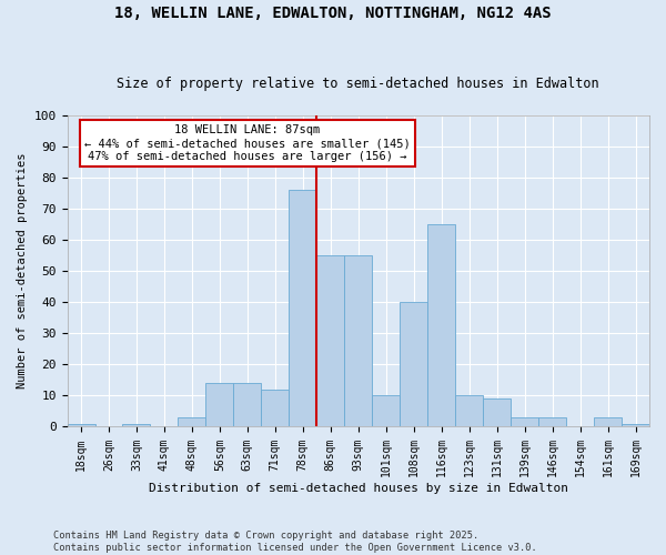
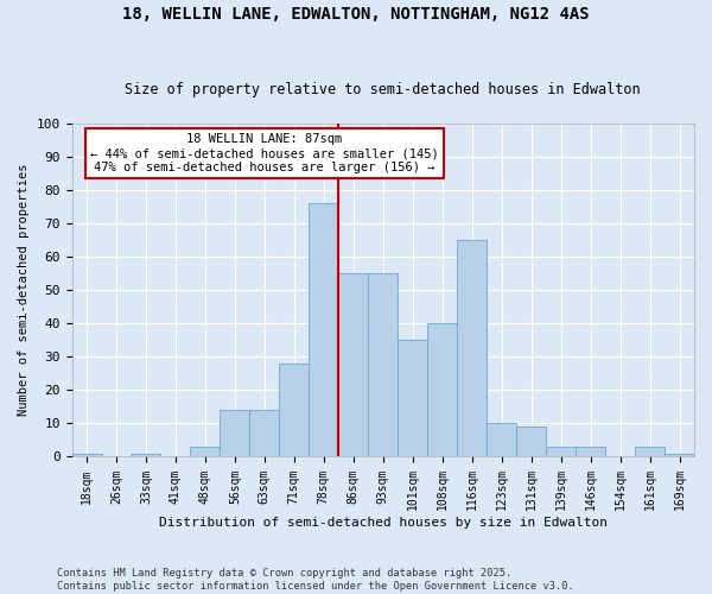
71sqm: 12 -> 28
101sqm: 10 -> 35
